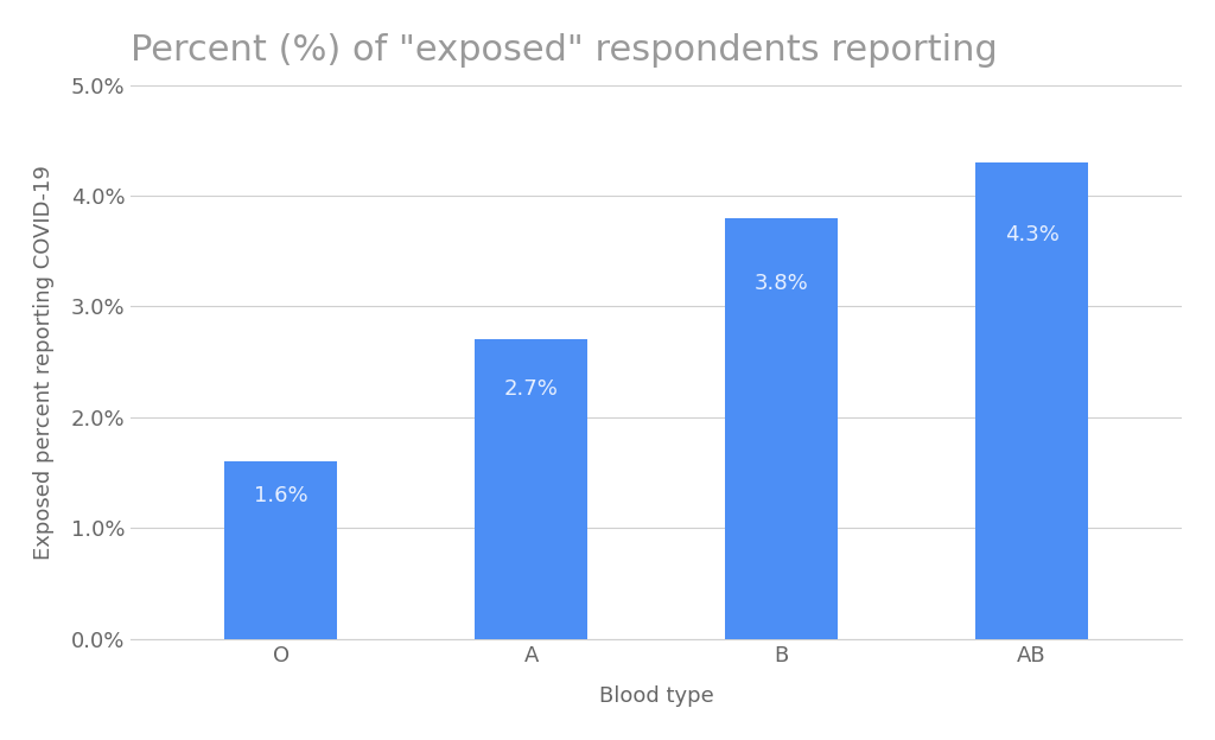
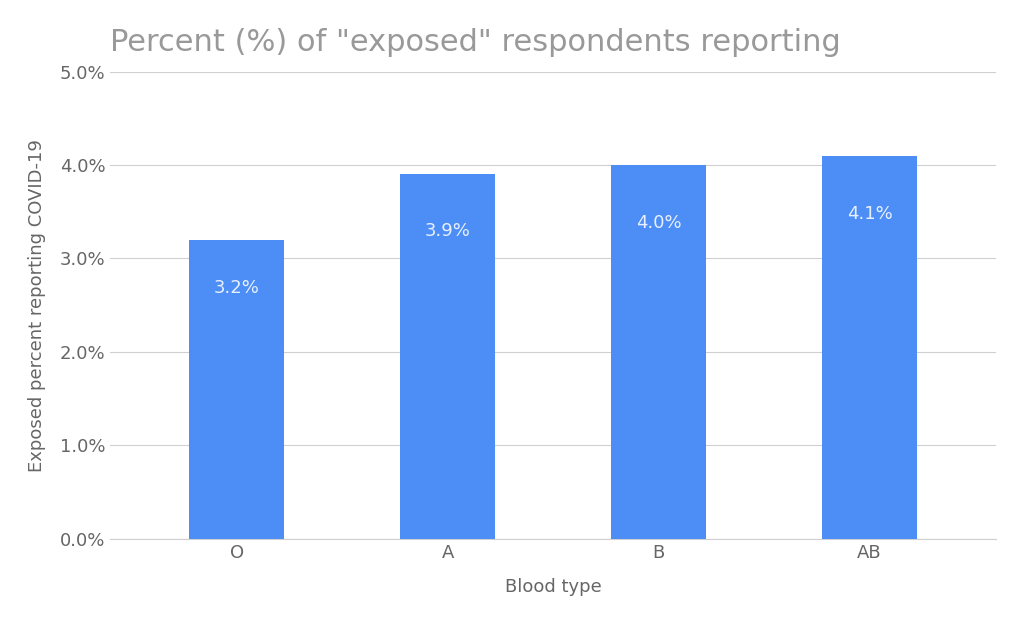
O: 1.6% -> 3.2%
A: 2.7% -> 3.9%
B: 3.8% -> 4.0%
AB: 4.3% -> 4.1%
